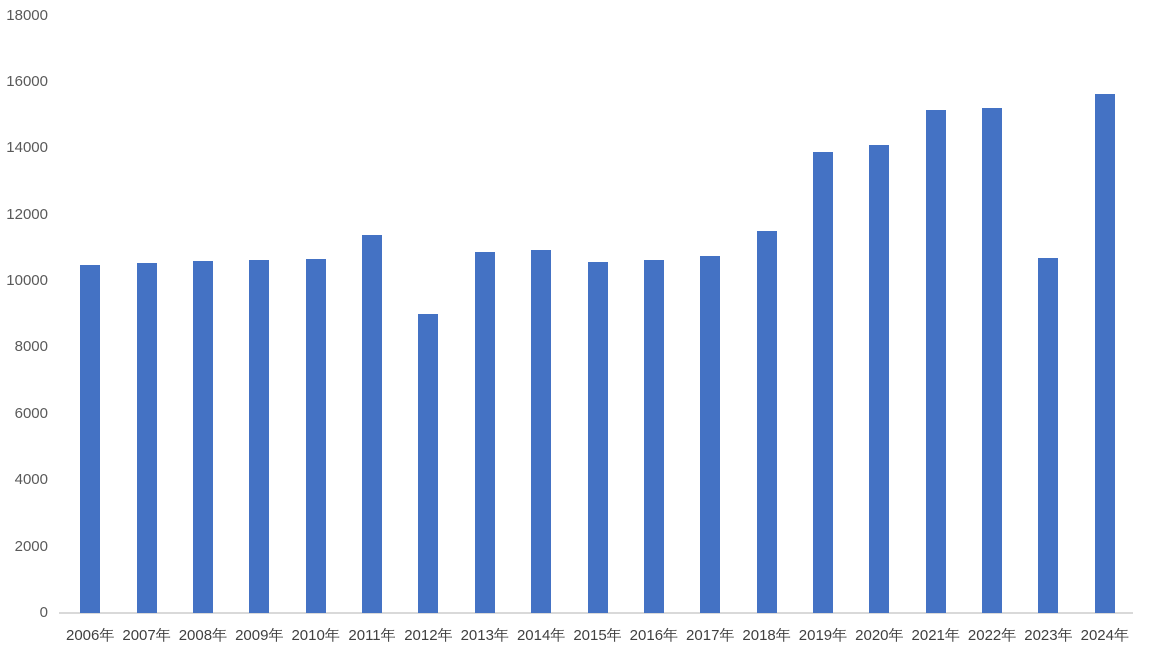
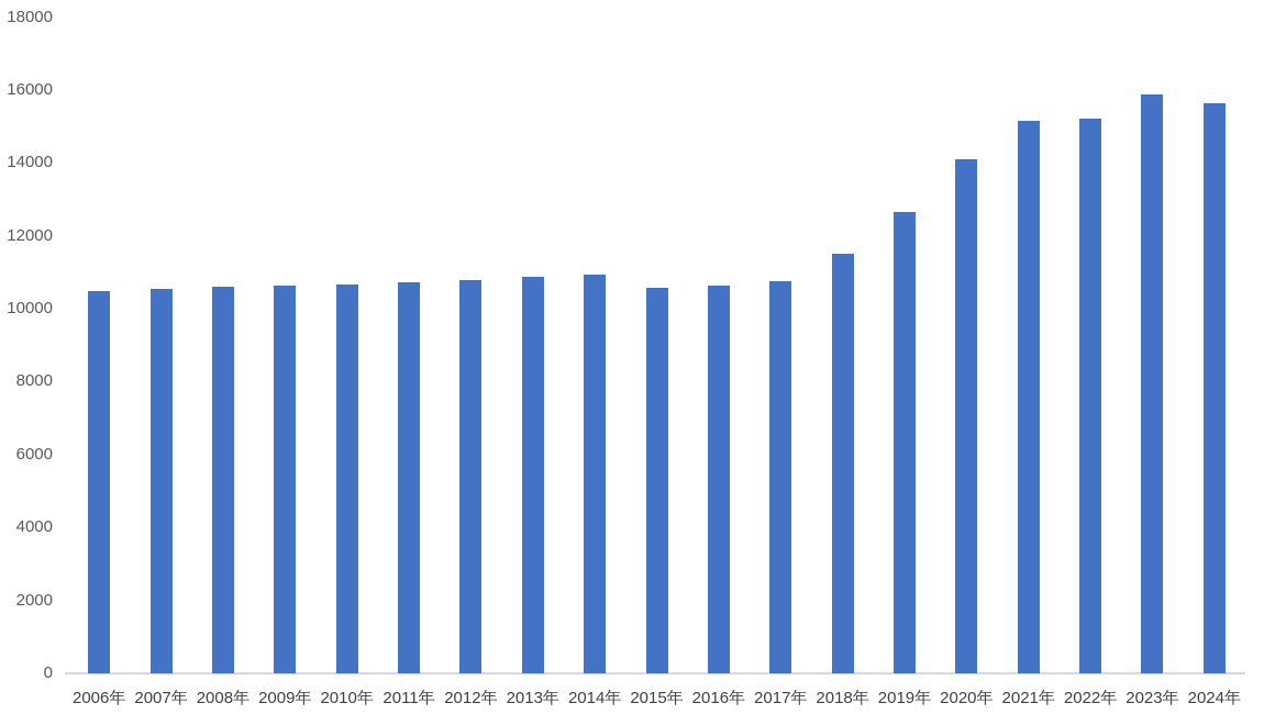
2011年: 11400 -> 10700
2012年: 9000 -> 10800
2019年: 13900 -> 12700
2023年: 10700 -> 15900
